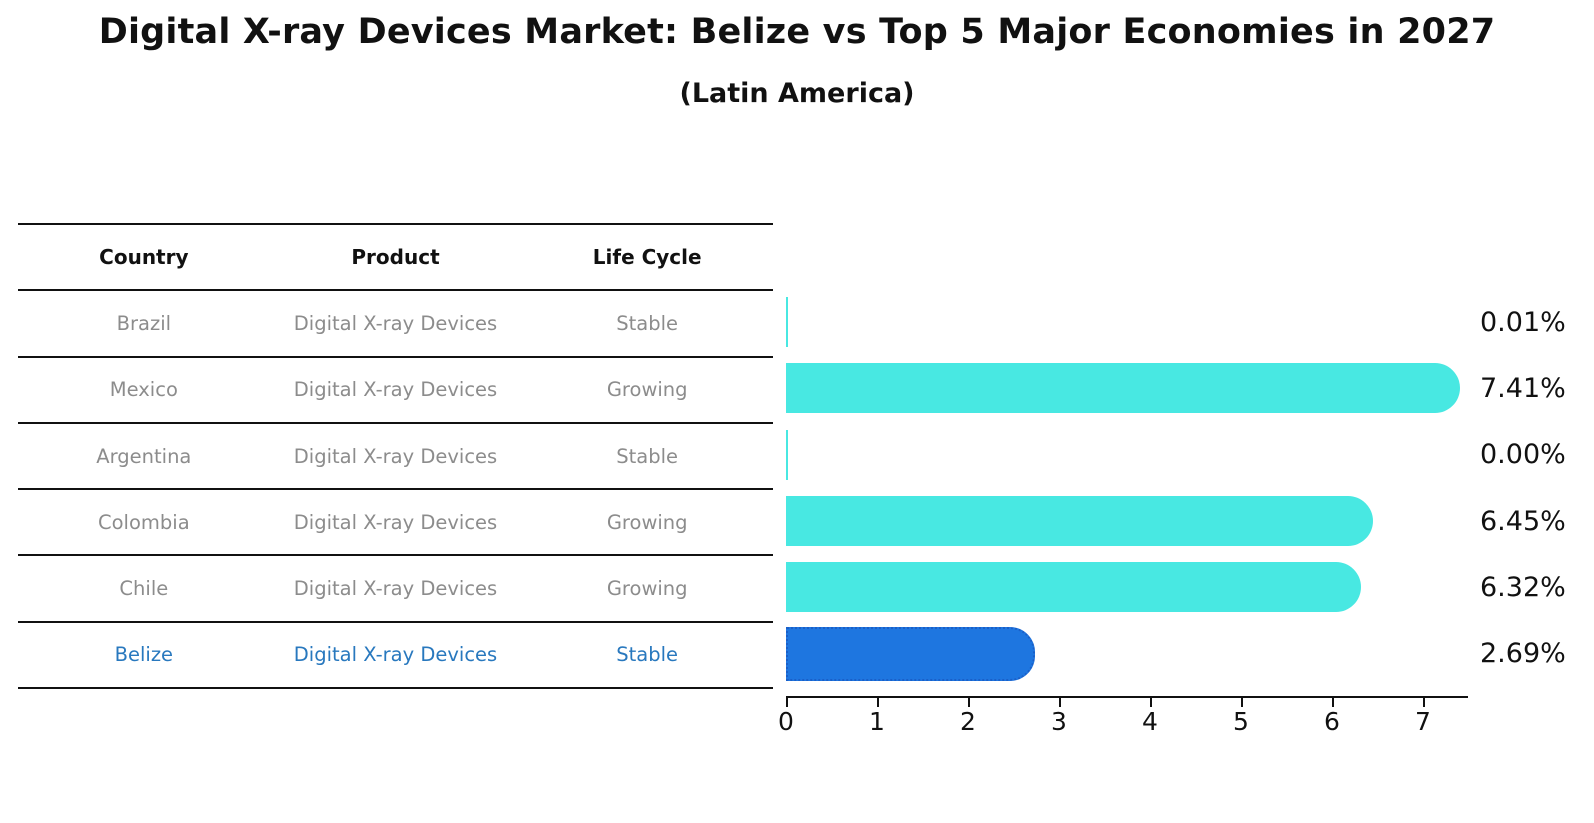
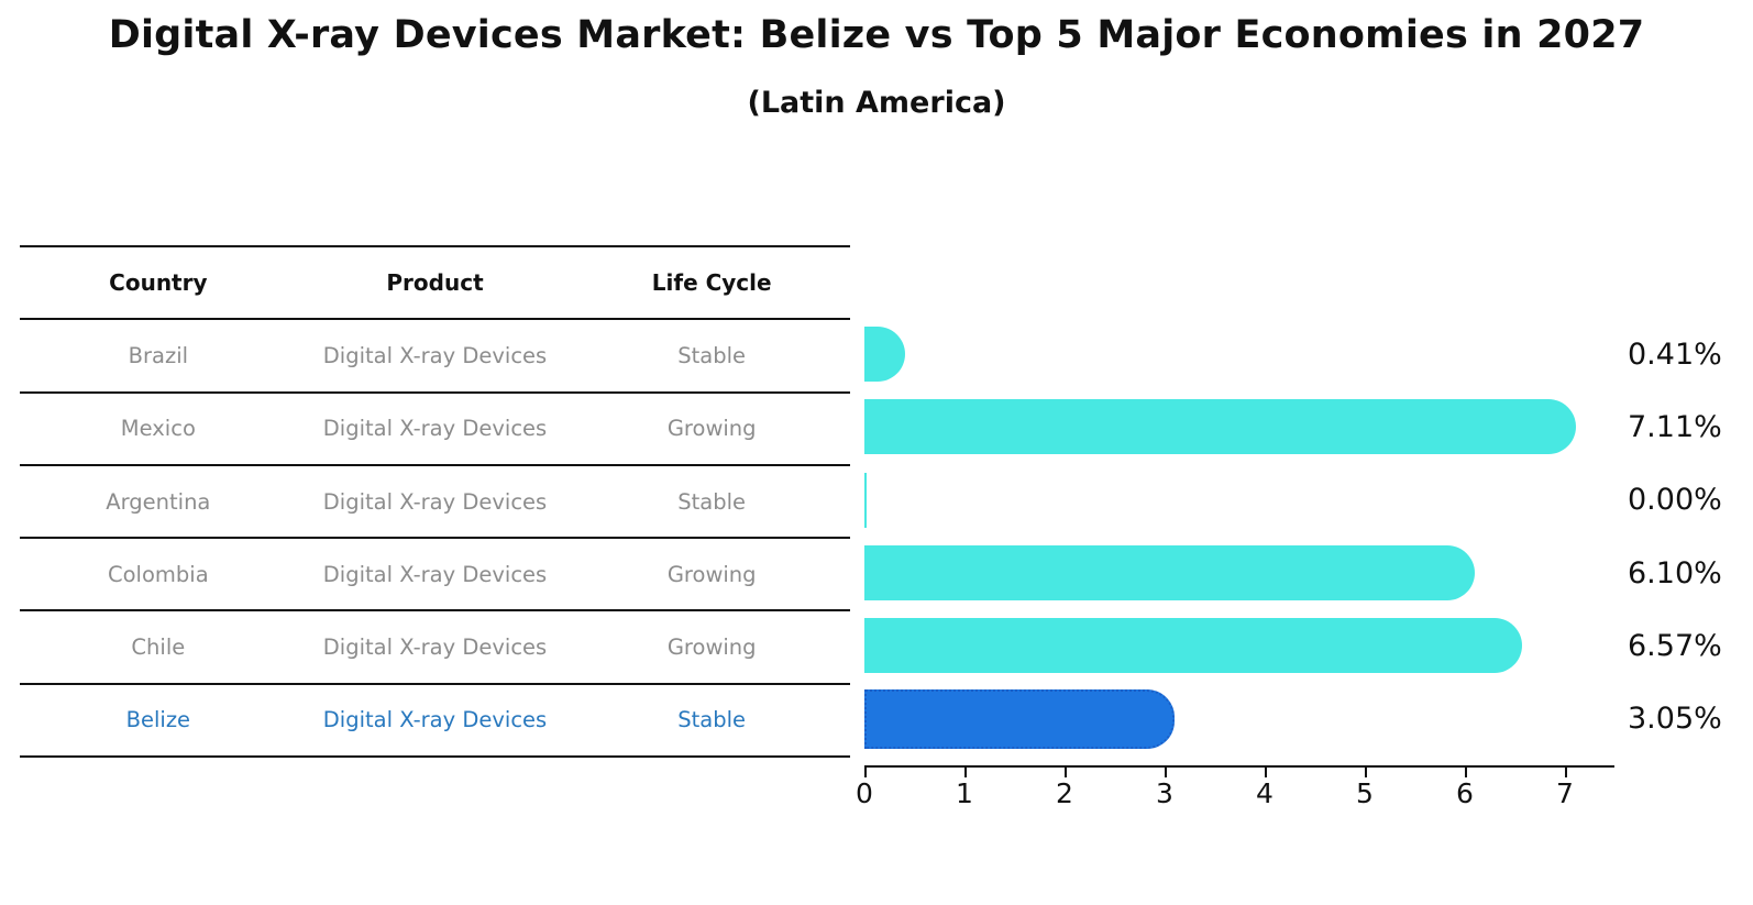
Brazil: 0.01% -> 0.41%
Mexico: 7.41% -> 7.11%
Colombia: 6.45% -> 6.10%
Chile: 6.32% -> 6.57%
Belize: 2.69% -> 3.05%
